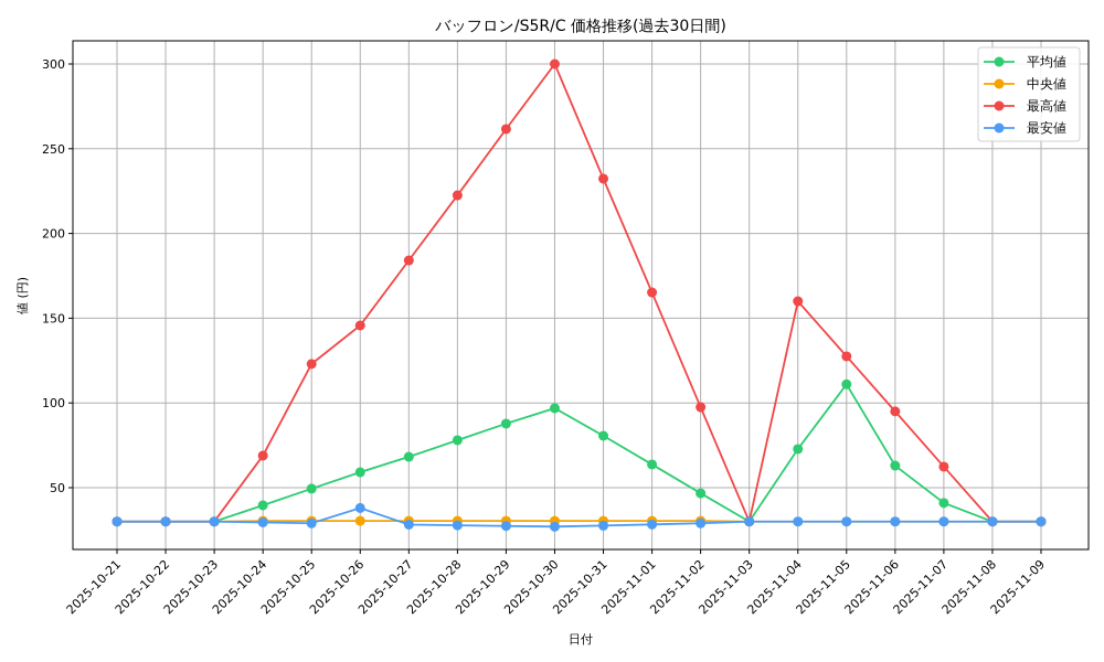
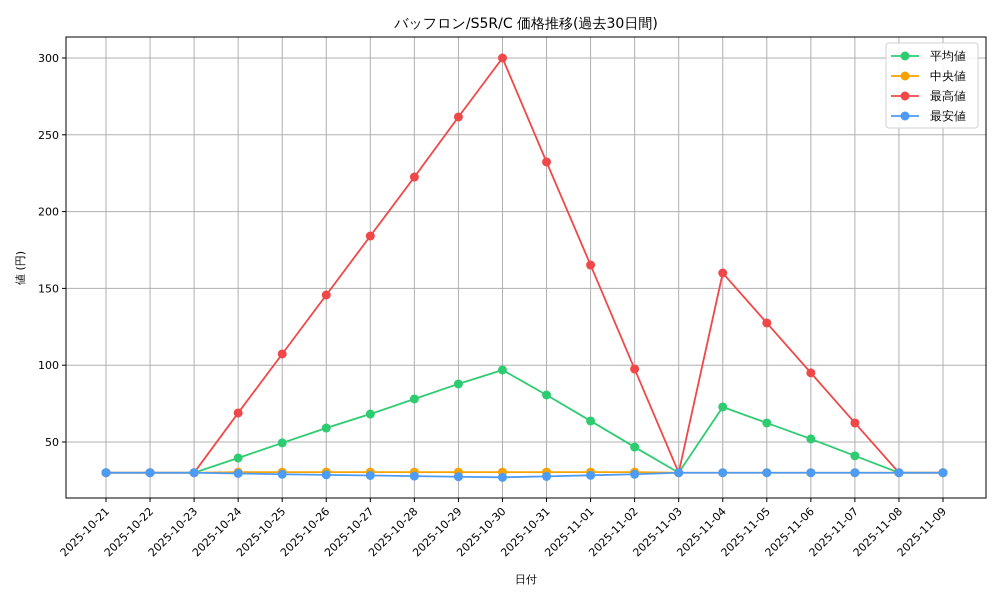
最高値/2025-10-25: 123 -> 107
最安値/2025-10-26: 38 -> 29
平均値/2025-11-05: 111 -> 62
平均値/2025-11-06: 63 -> 52
